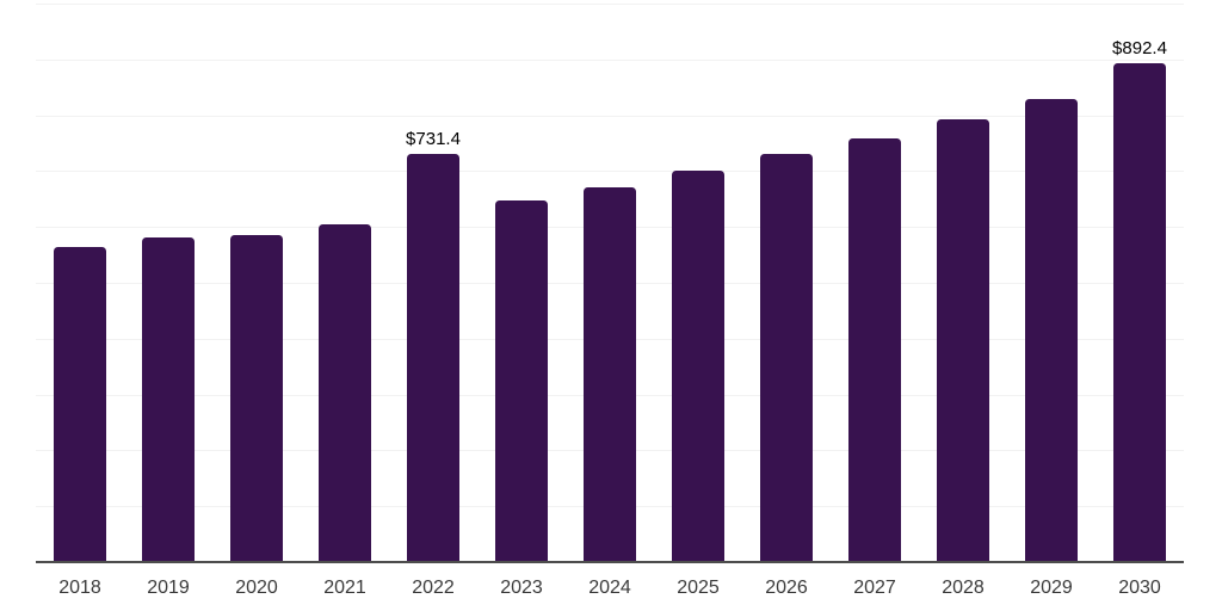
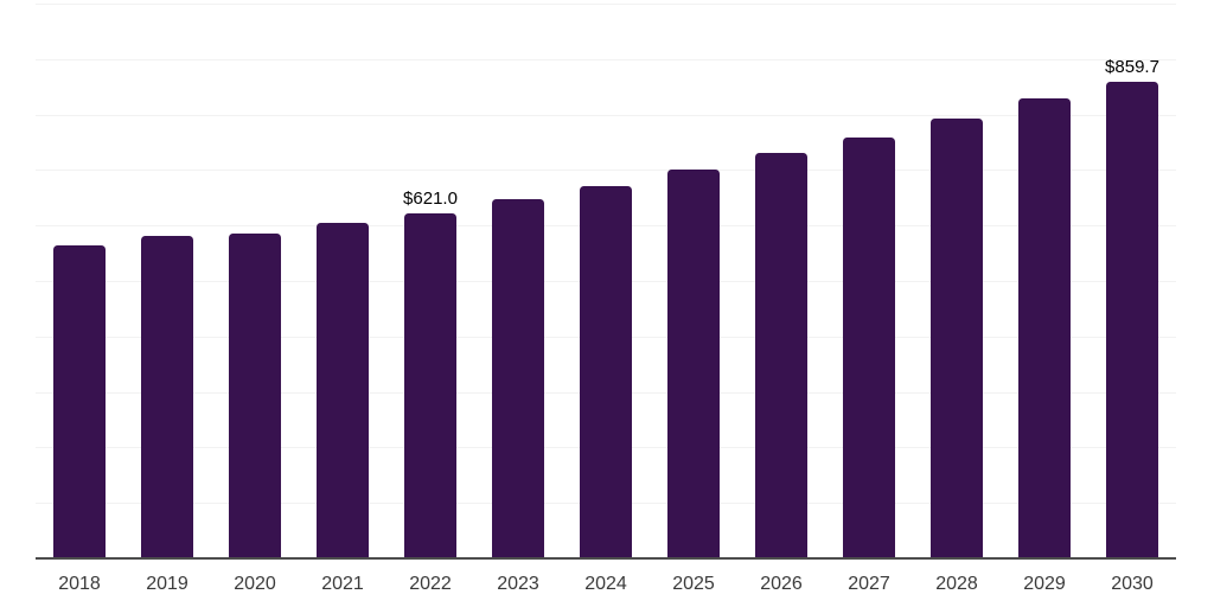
2022: $731.4 -> $621.0
2030: $892.4 -> $859.7
